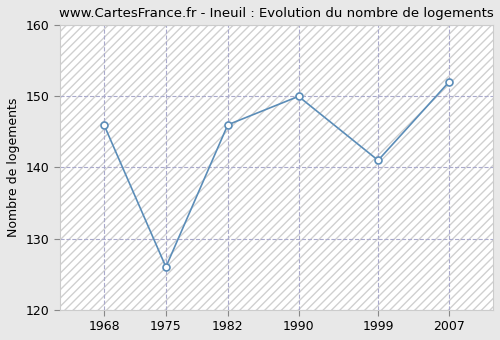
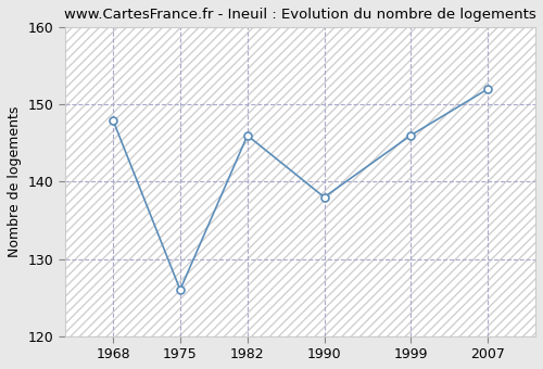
1968: 146 -> 148
1990: 150 -> 138
1999: 141 -> 146
